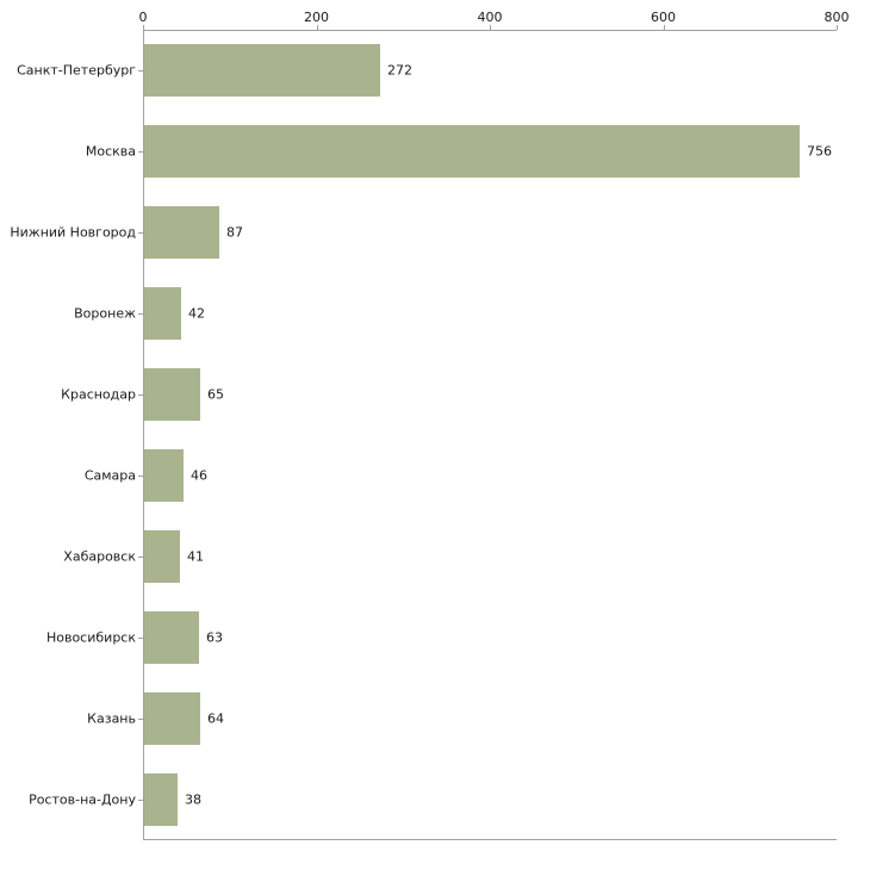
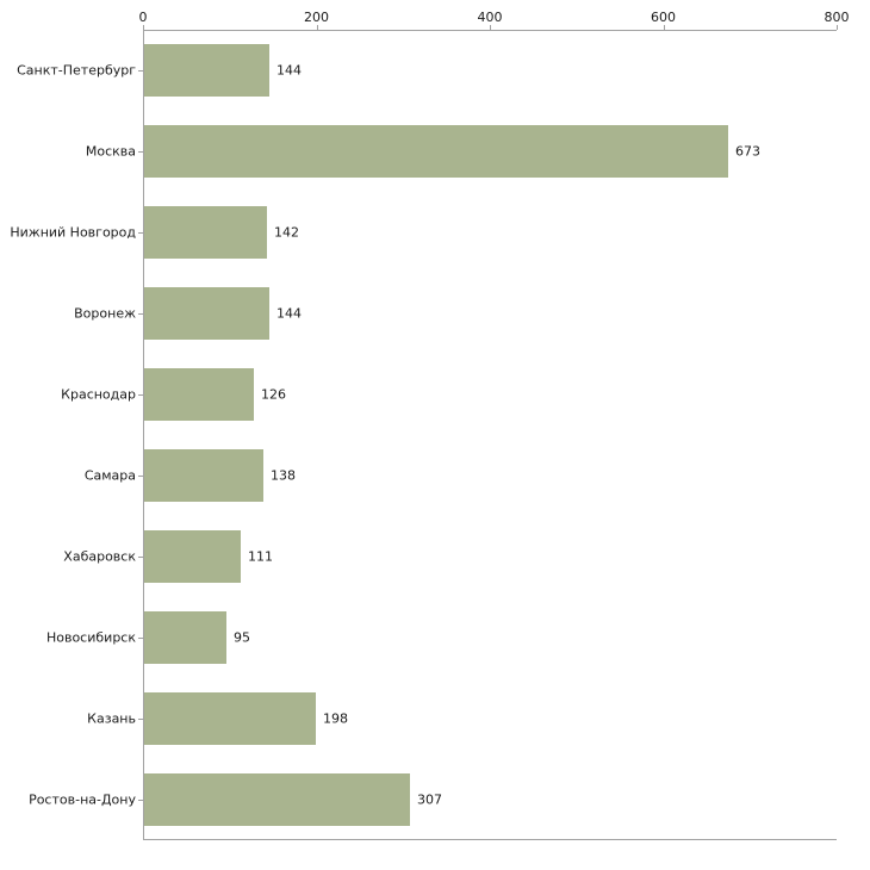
Санкт-Петербург: 272 -> 144
Москва: 756 -> 673
Нижний Новгород: 87 -> 142
Воронеж: 42 -> 144
Краснодар: 65 -> 126
Самара: 46 -> 138
Хабаровск: 41 -> 111
Новосибирск: 63 -> 95
Казань: 64 -> 198
Ростов-на-Дону: 38 -> 307
